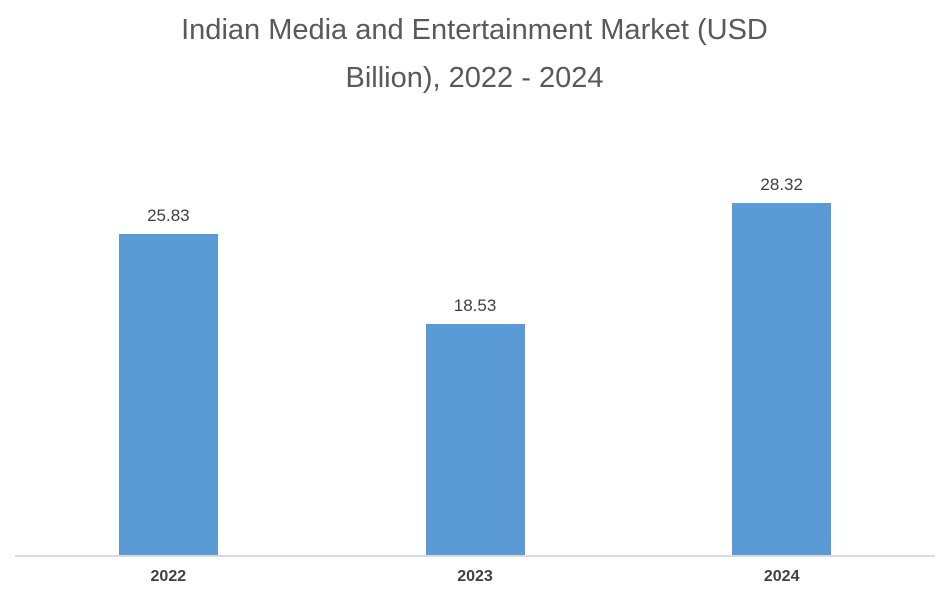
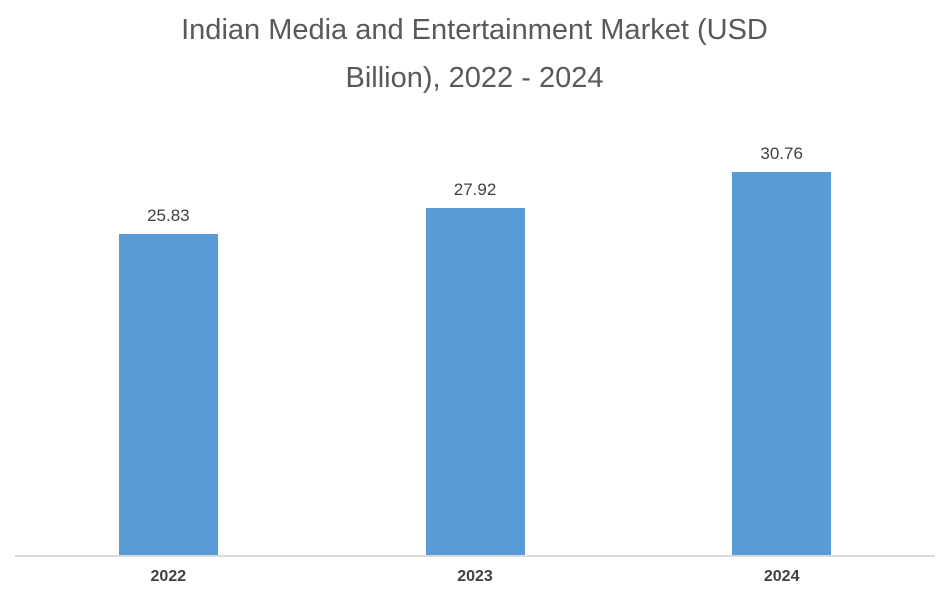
2023: 18.53 -> 27.92
2024: 28.32 -> 30.76
